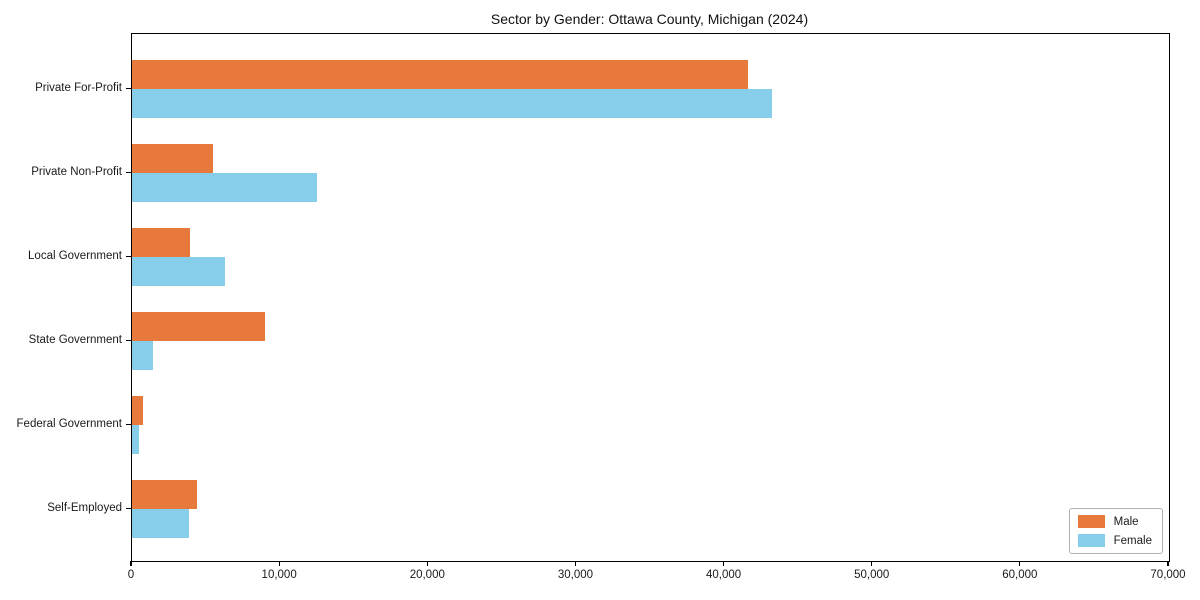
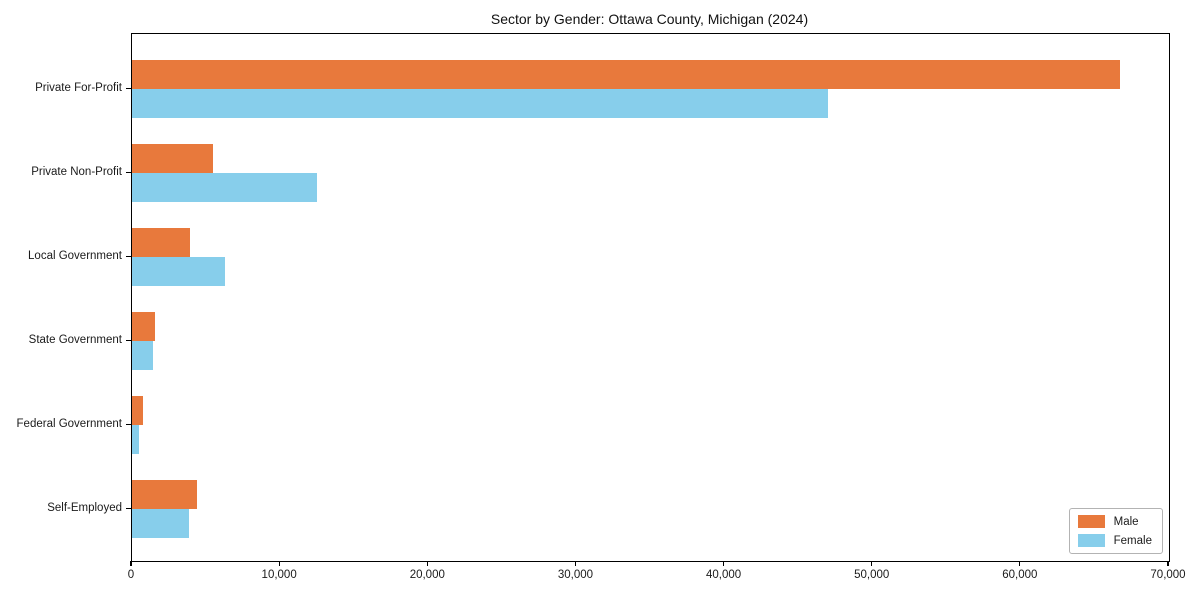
Male/Private For-Profit: 41600 -> 66700
Female/Private For-Profit: 43200 -> 47000
Male/State Government: 9000 -> 1600
